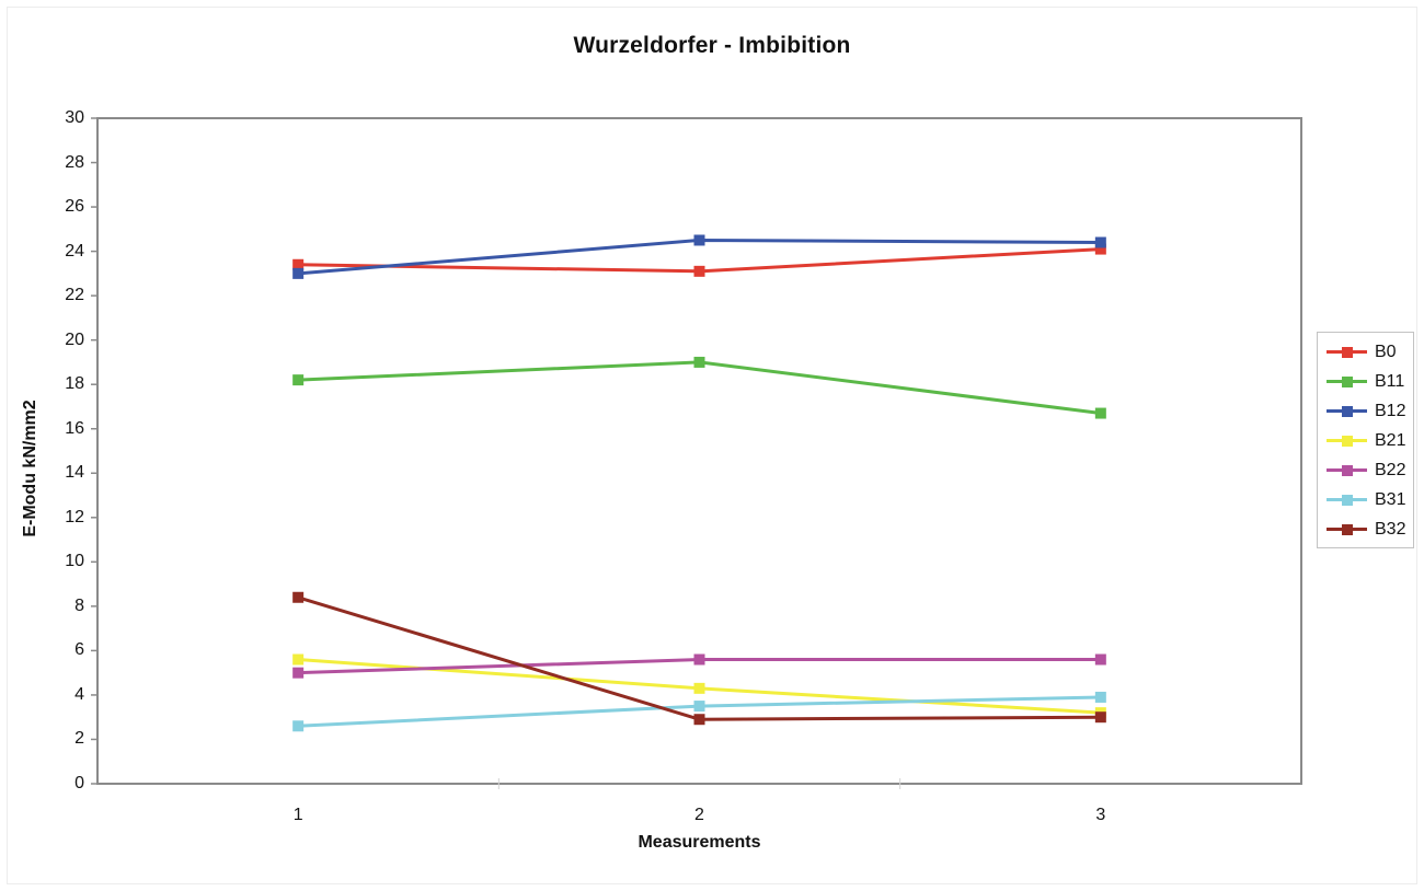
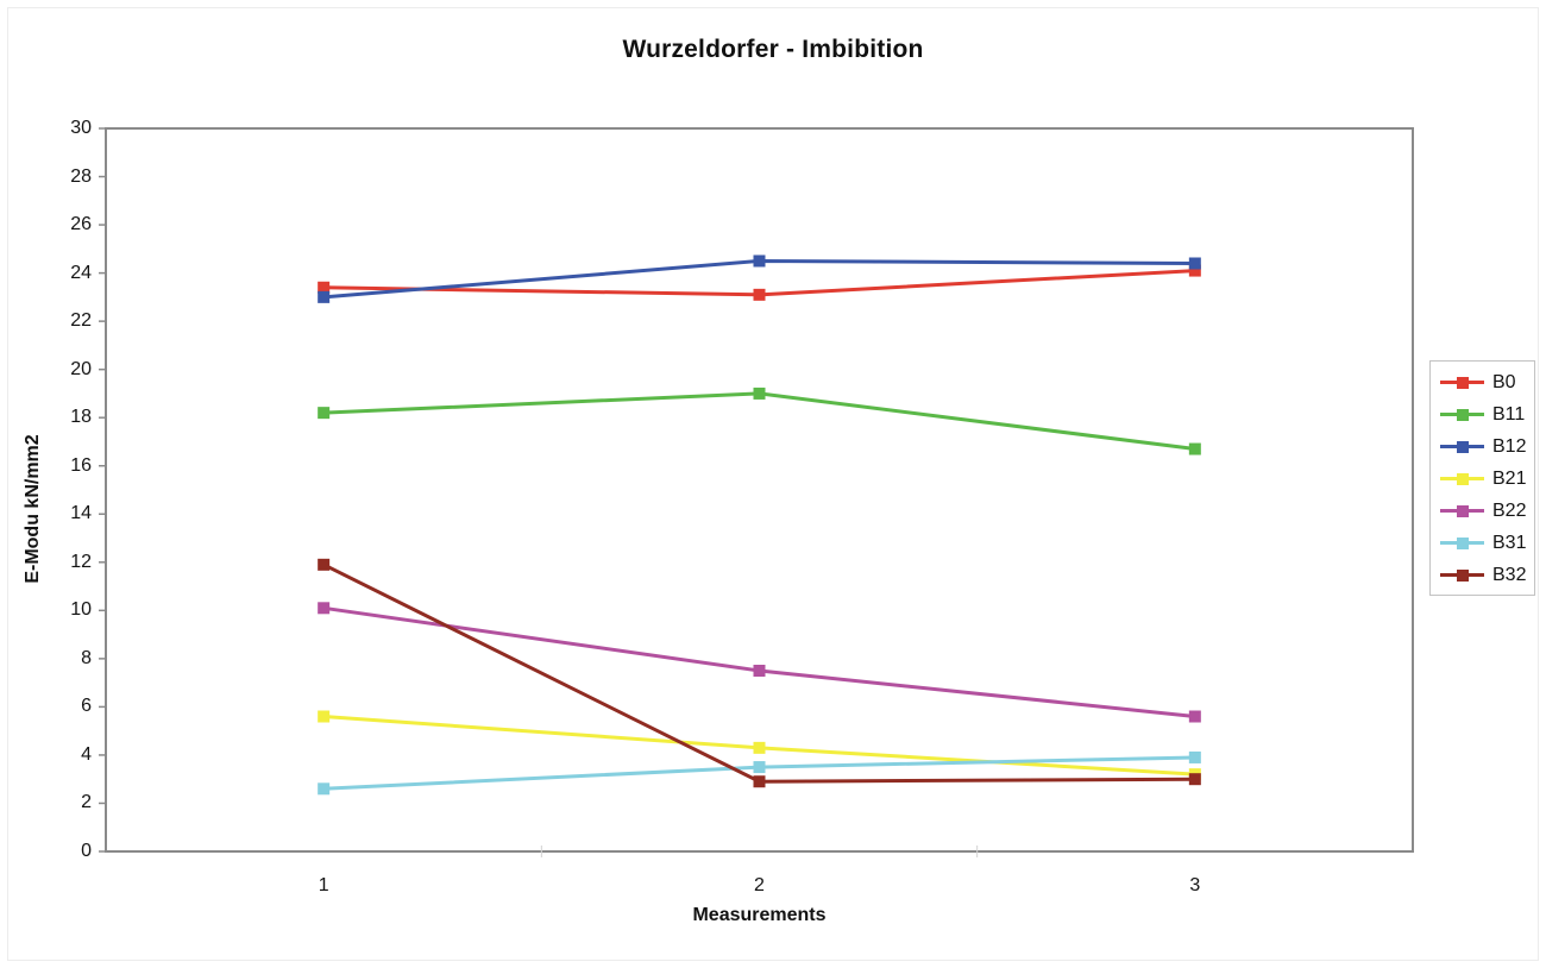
B22/1: 5.0 -> 10.1
B32/1: 8.4 -> 11.9
B22/2: 5.6 -> 7.5
